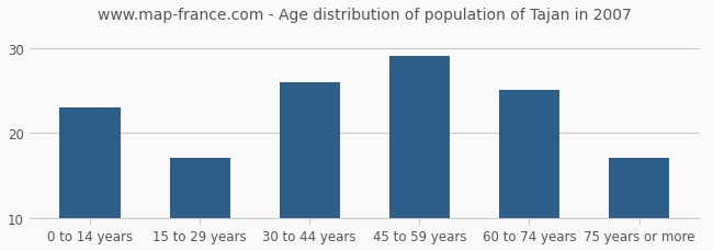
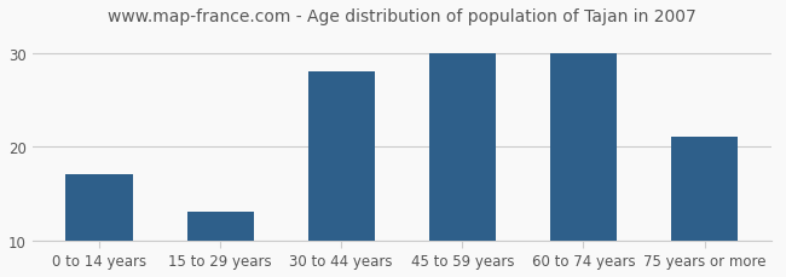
0 to 14 years: 23 -> 17
15 to 29 years: 17 -> 13
30 to 44 years: 26 -> 28
45 to 59 years: 29 -> 30
60 to 74 years: 25 -> 30
75 years or more: 17 -> 21
